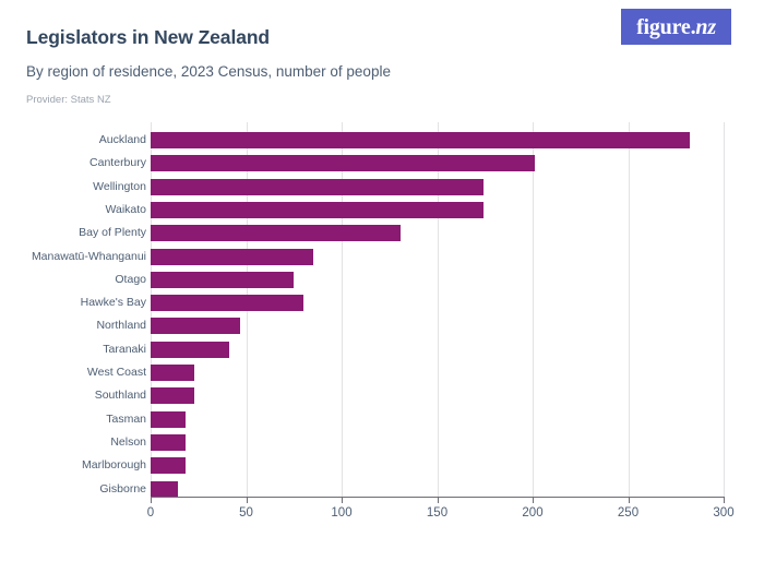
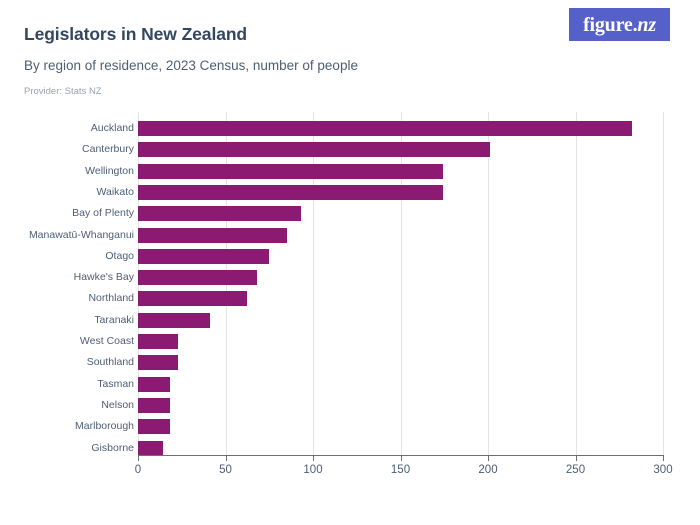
Bay of Plenty: 131 -> 93
Hawke's Bay: 80 -> 68
Northland: 47 -> 62
